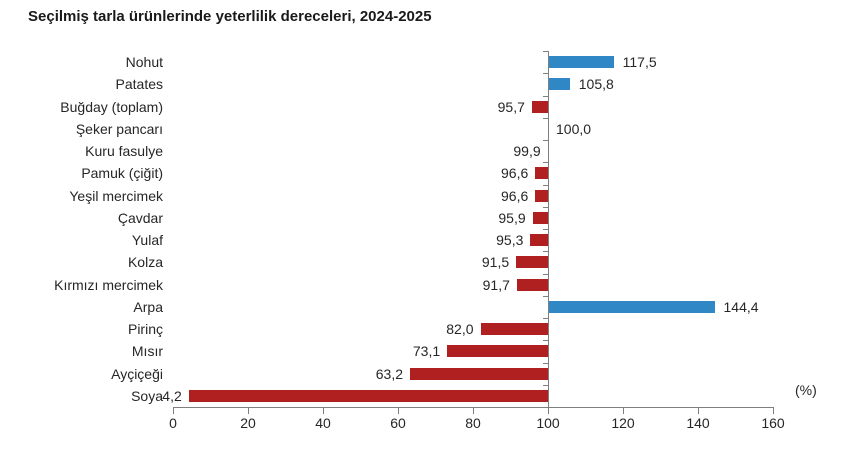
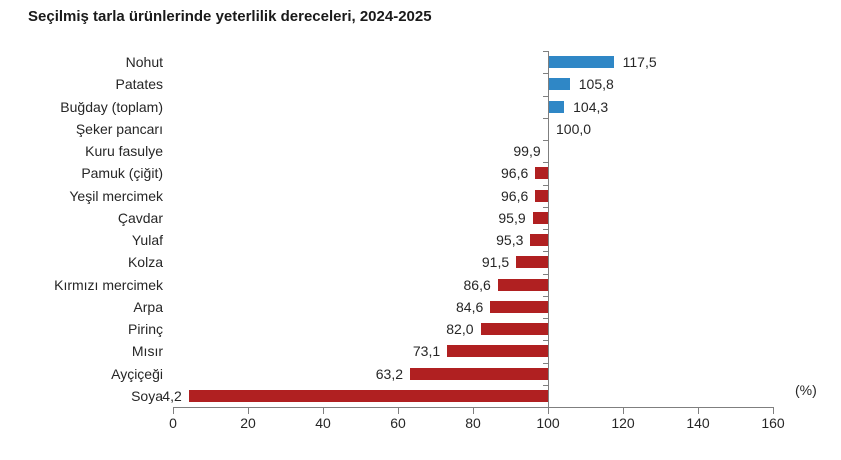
Buğday (toplam): 95,7 -> 104,3
Kırmızı mercimek: 91,7 -> 86,6
Arpa: 144,4 -> 84,6
